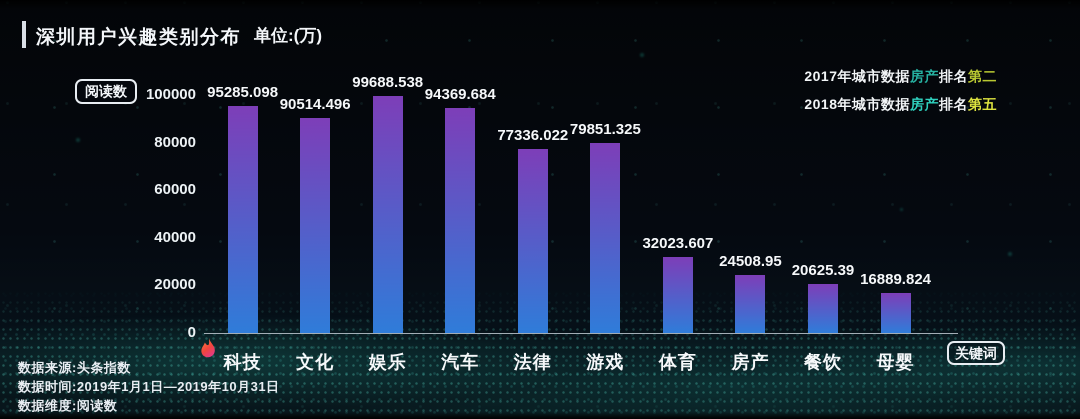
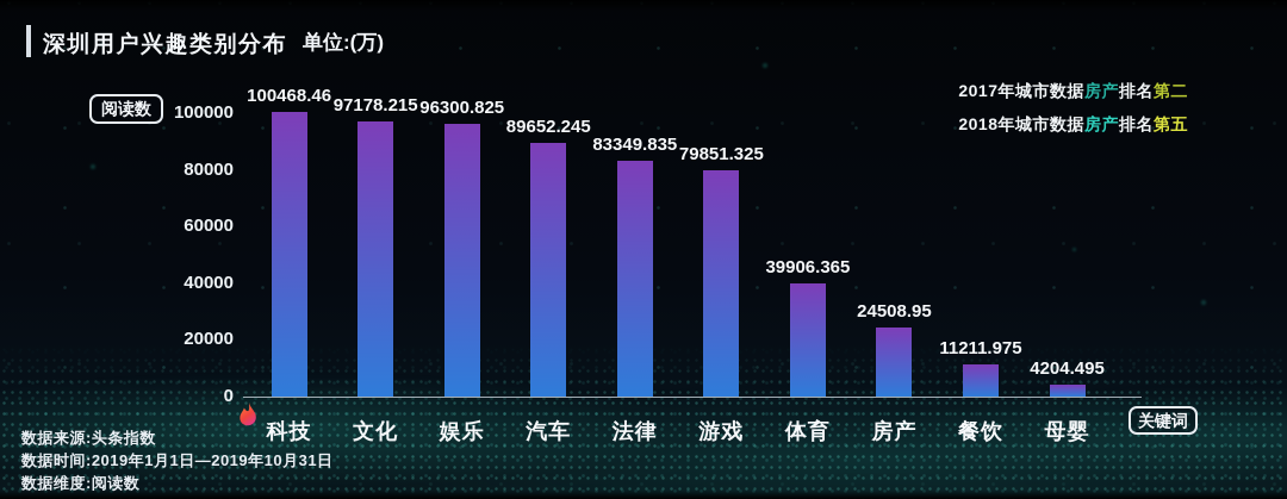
科技: 95285.098 -> 100468.46
文化: 90514.496 -> 97178.215
娱乐: 99688.538 -> 96300.825
汽车: 94369.684 -> 89652.245
法律: 77336.022 -> 83349.835
体育: 32023.607 -> 39906.365
餐饮: 20625.39 -> 11211.975
母婴: 16889.824 -> 4204.495
